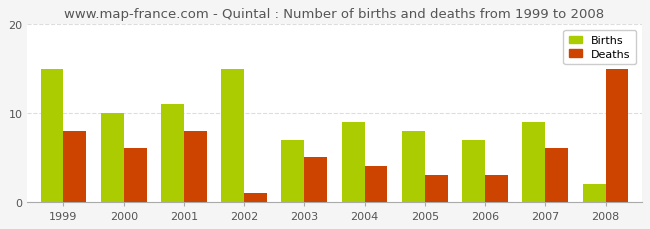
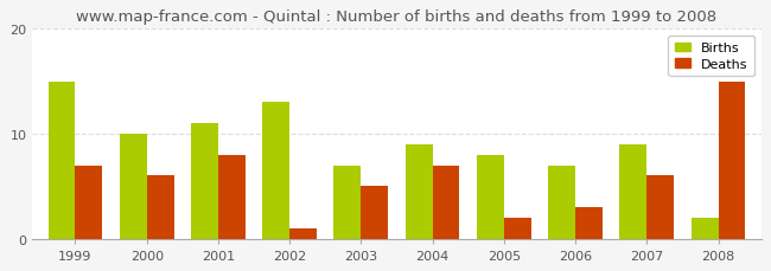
Deaths/1999: 8 -> 7
Births/2002: 15 -> 13
Deaths/2004: 4 -> 7
Deaths/2005: 3 -> 2
